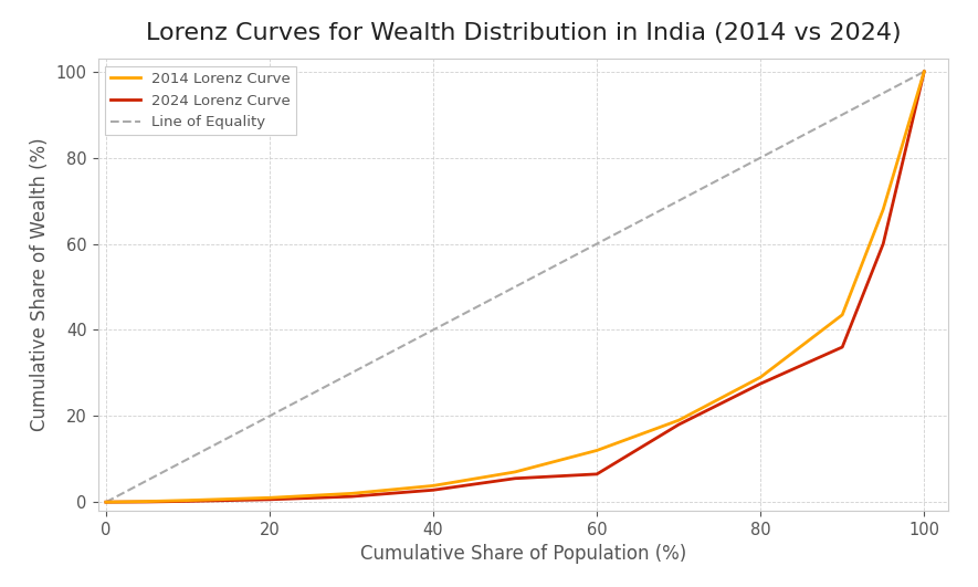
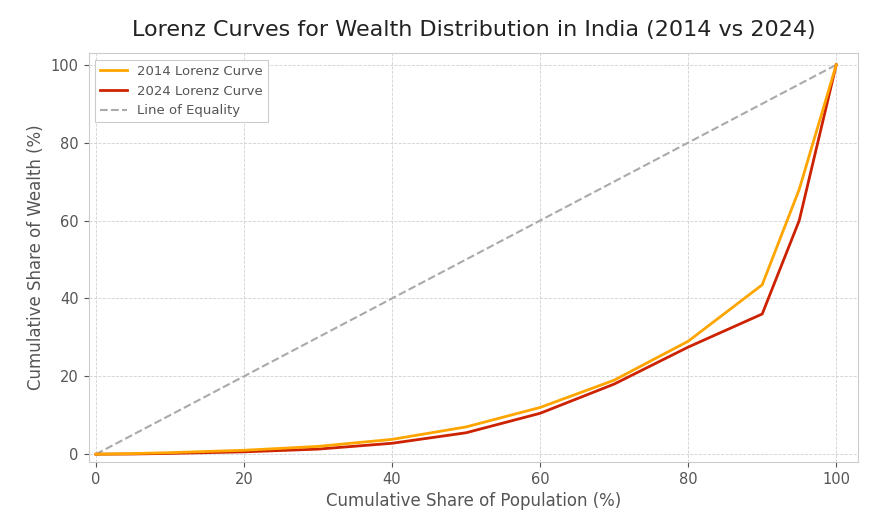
2024 Lorenz Curve/60: 6.5 -> 10.5
